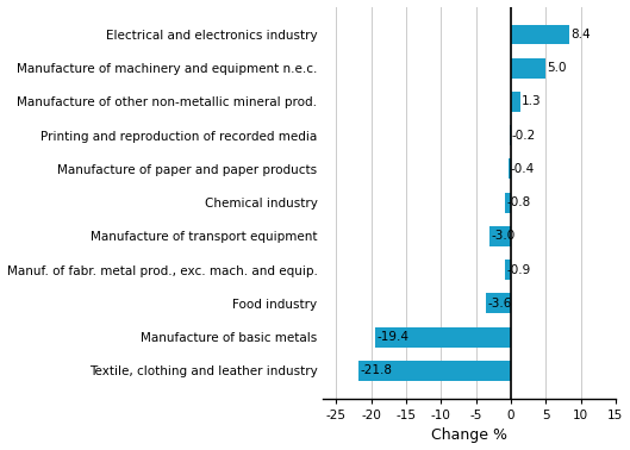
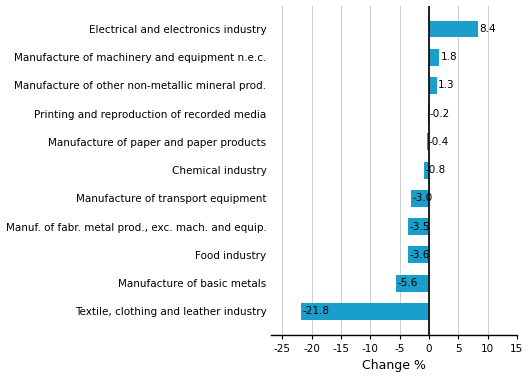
Manufacture of machinery and equipment n.e.c.: 5.0 -> 1.8
Manuf. of fabr. metal prod., exc. mach. and equip.: -0.9 -> -3.5
Manufacture of basic metals: -19.4 -> -5.6
